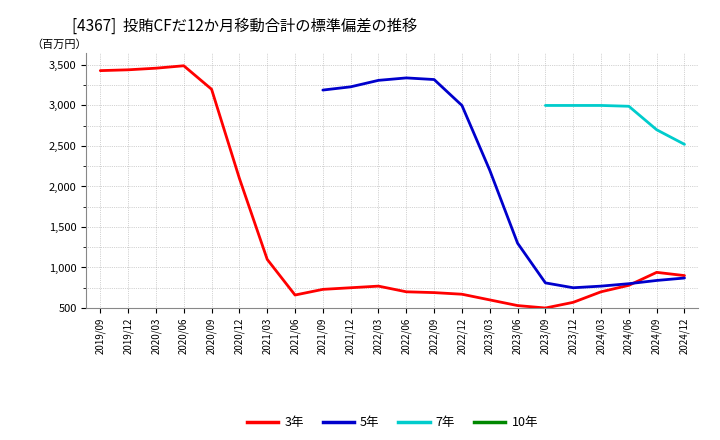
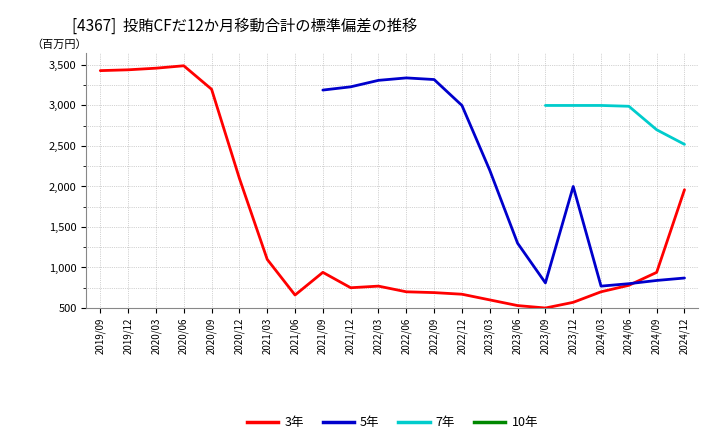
3年/2021/09: 730 -> 940
5年/2023/12: 750 -> 2,000
3年/2024/12: 900 -> 1,960
